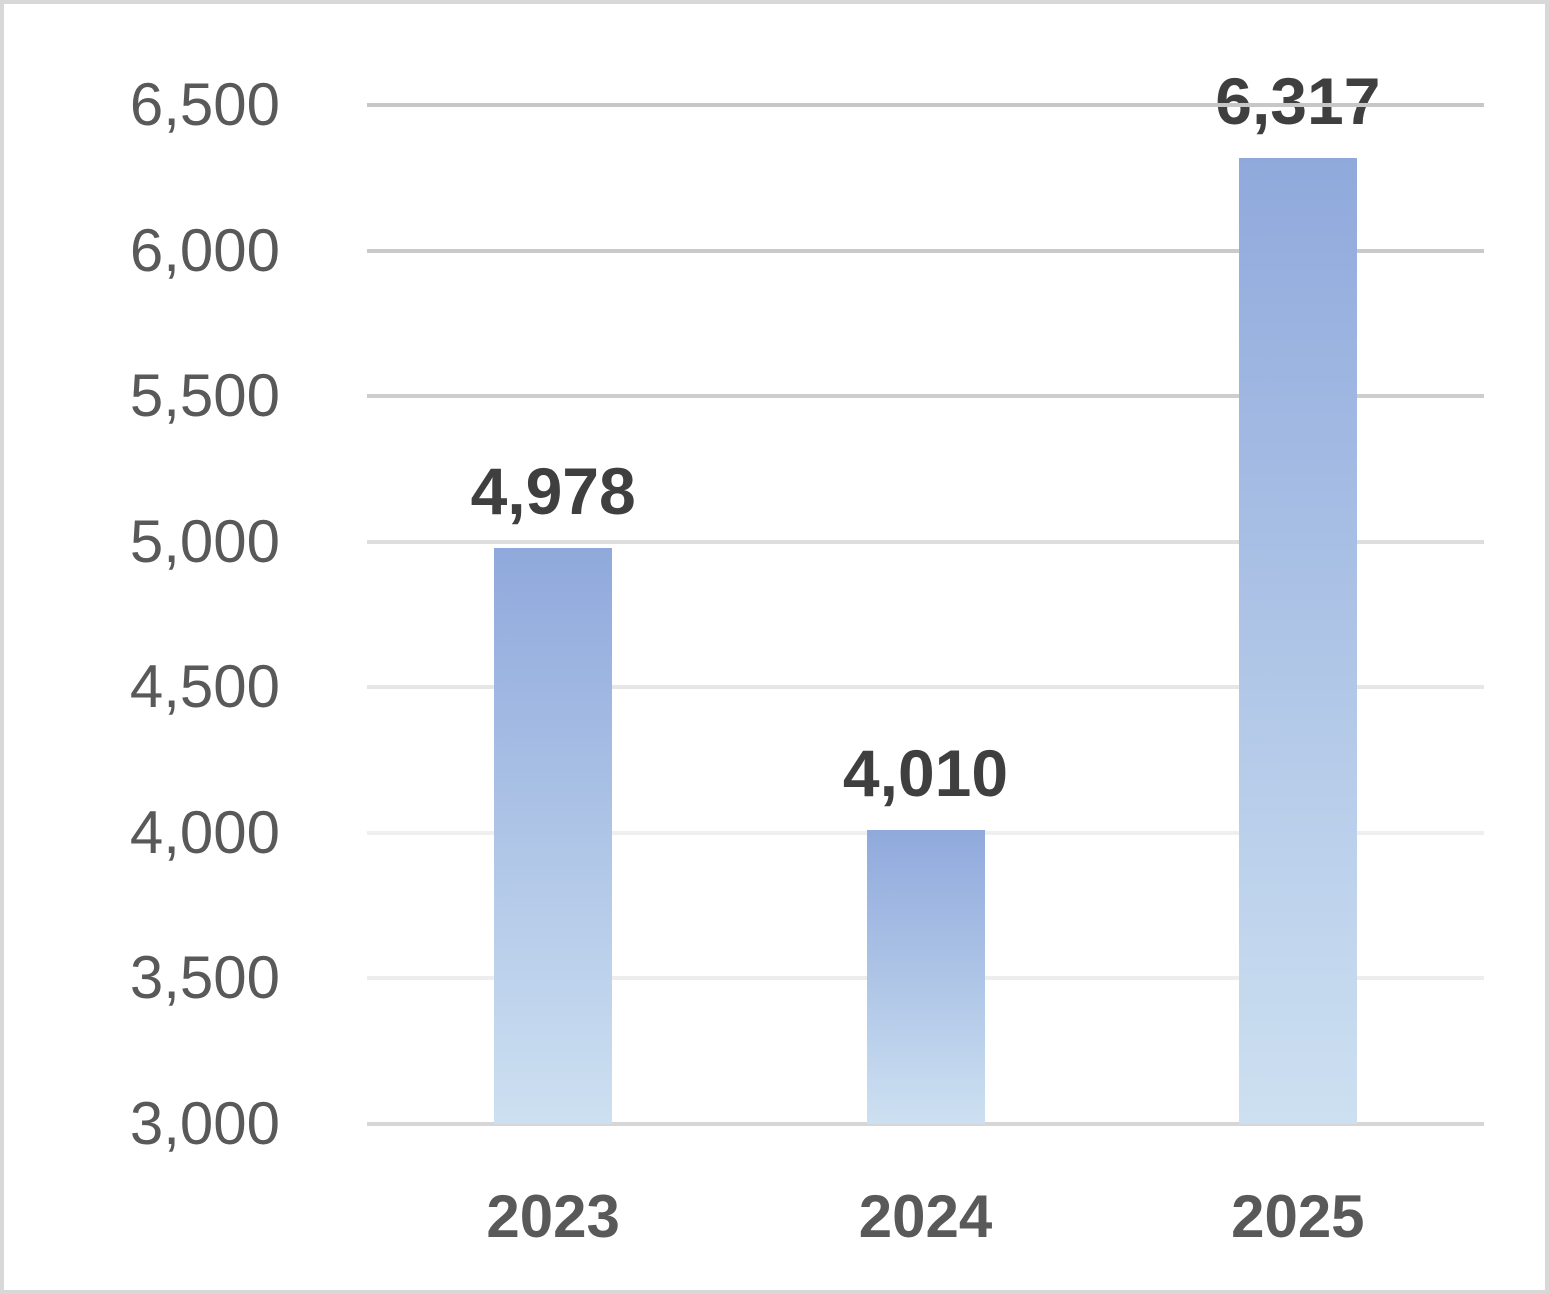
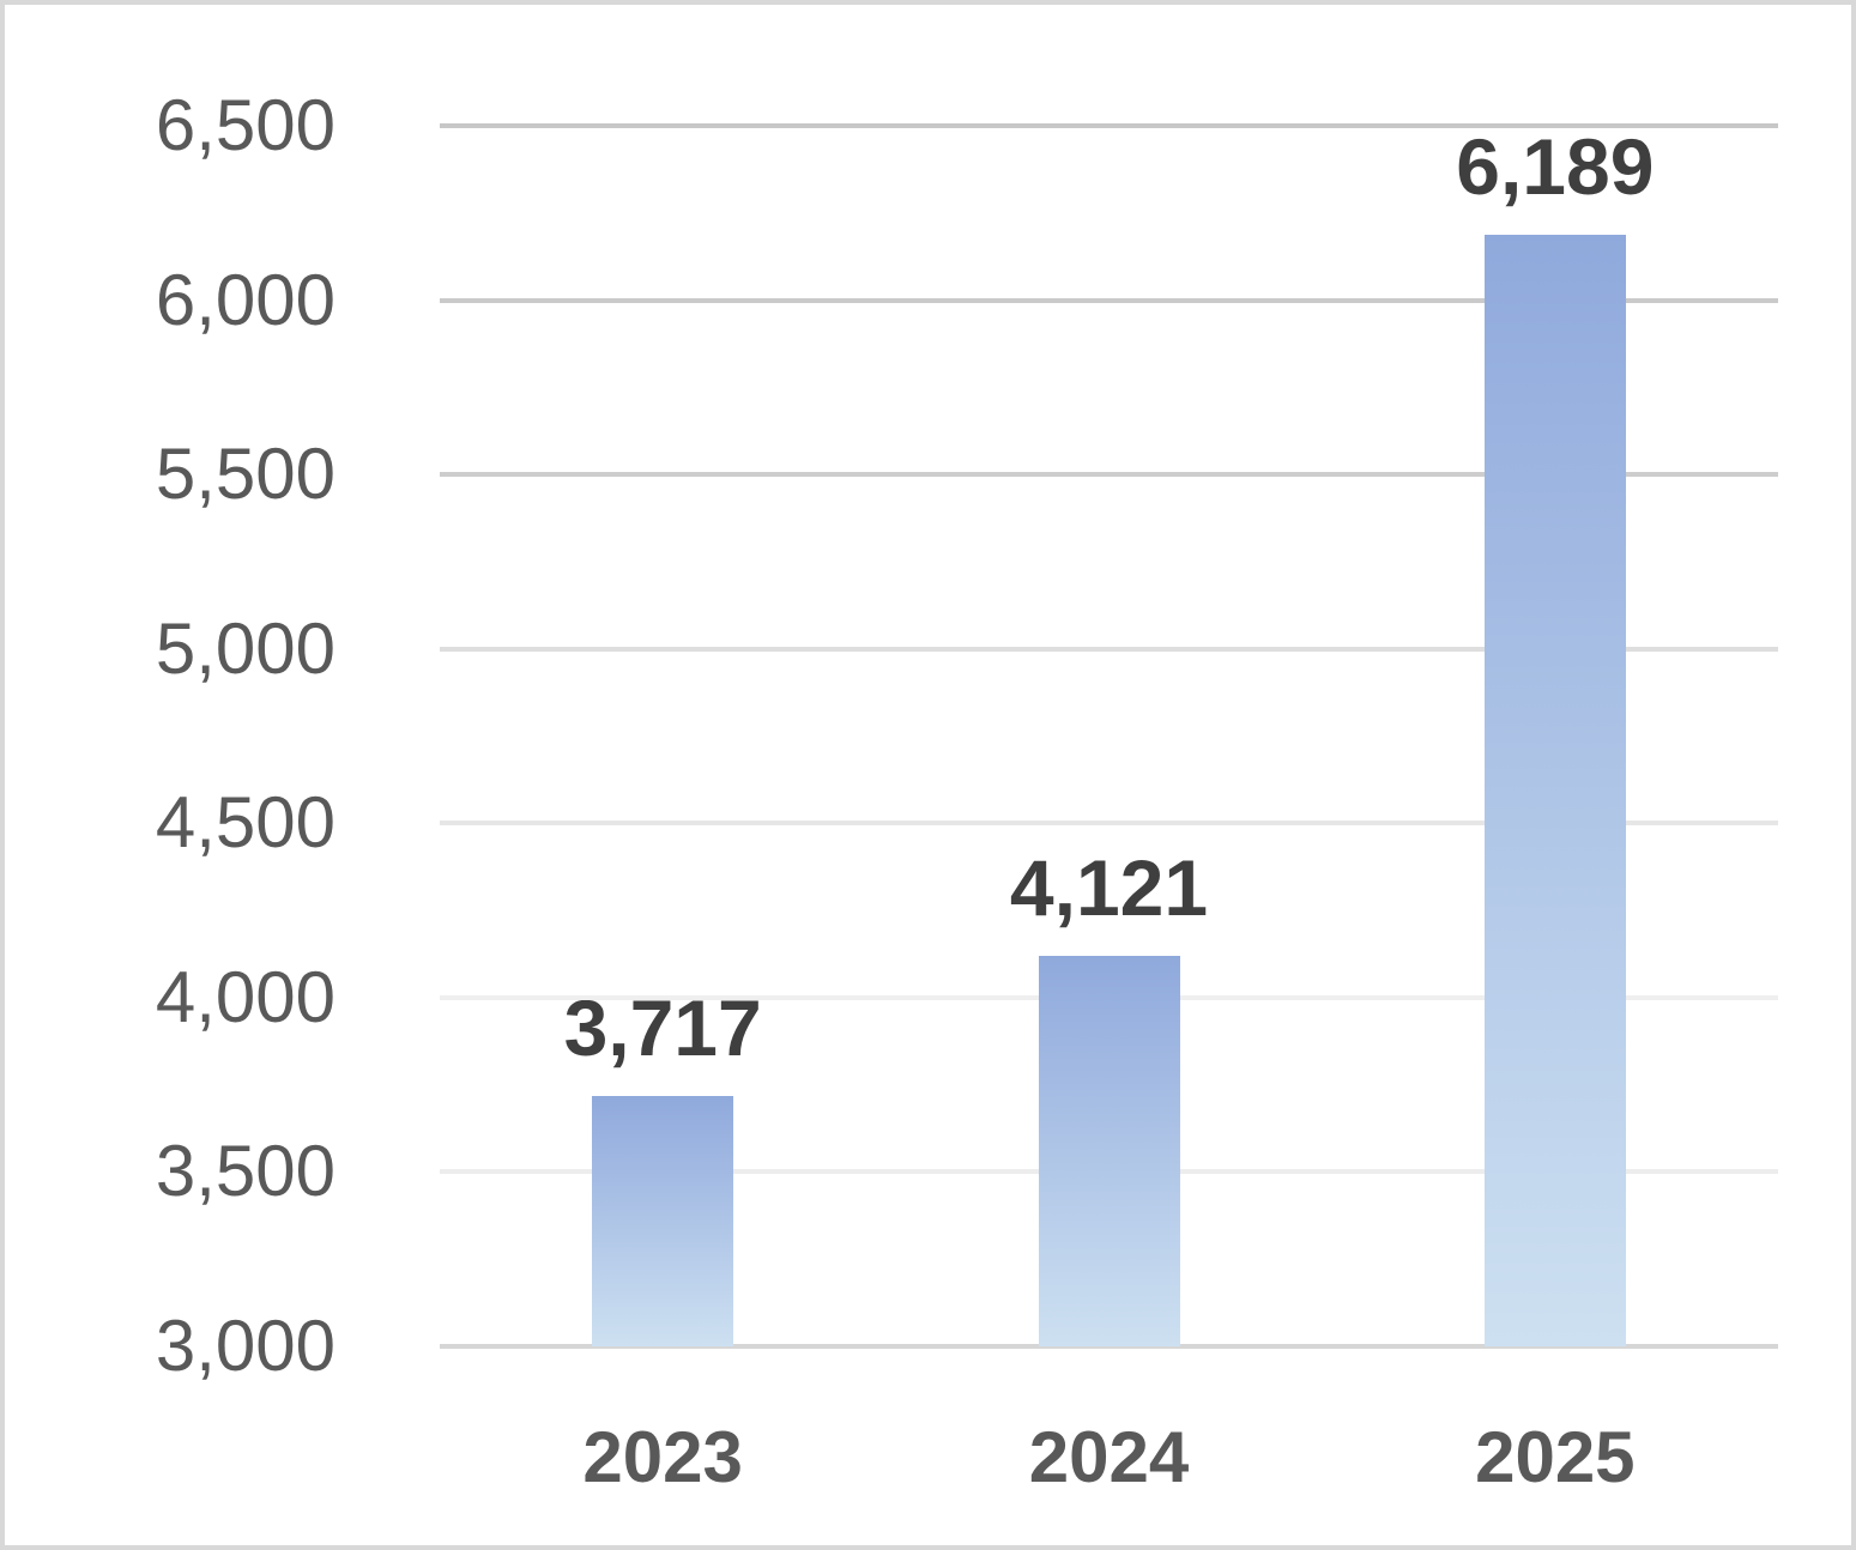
2023: 4,978 -> 3,717
2024: 4,010 -> 4,121
2025: 6,317 -> 6,189
